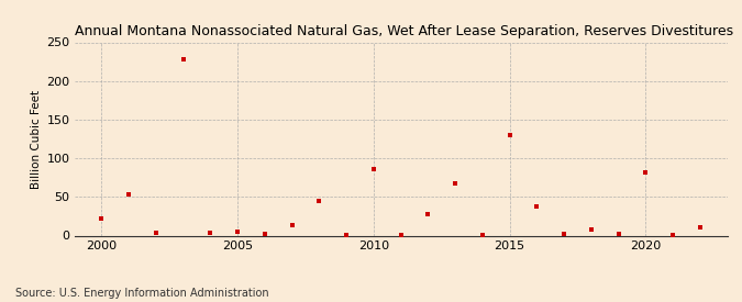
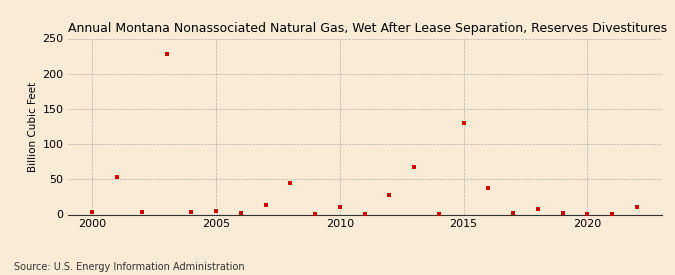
2000: 22 -> 3
2010: 86 -> 10
2020: 82 -> 1
